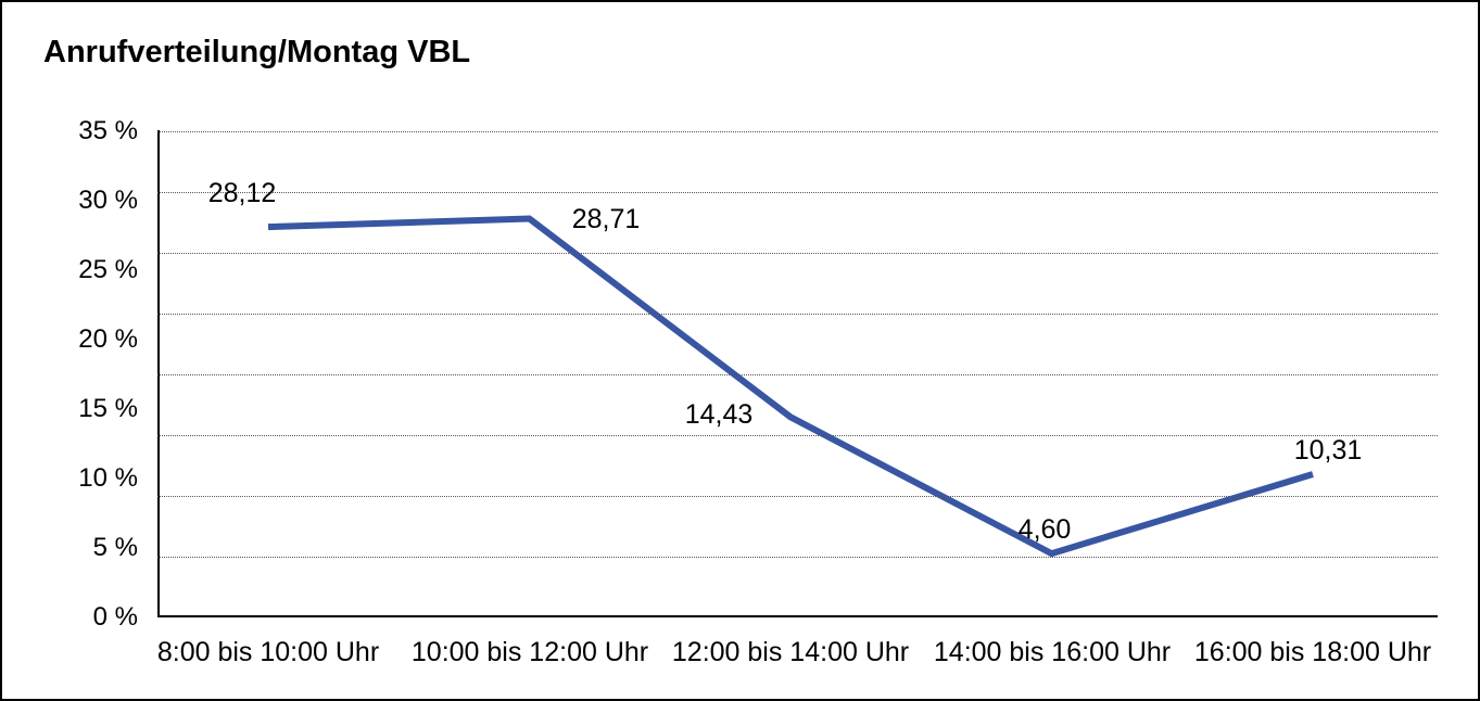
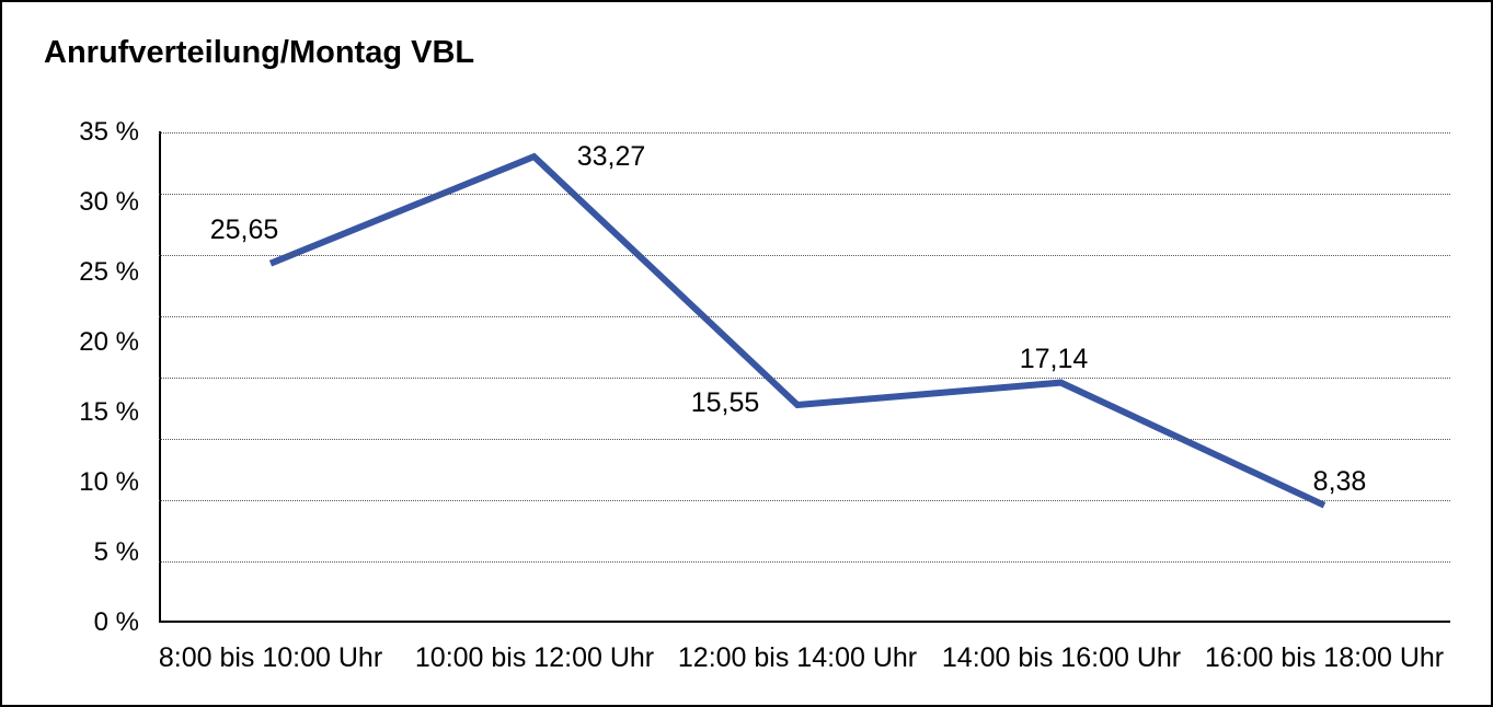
8:00 bis 10:00 Uhr: 28,12 -> 25,65
10:00 bis 12:00 Uhr: 28,71 -> 33,27
12:00 bis 14:00 Uhr: 14,43 -> 15,55
14:00 bis 16:00 Uhr: 4,60 -> 17,14
16:00 bis 18:00 Uhr: 10,31 -> 8,38
